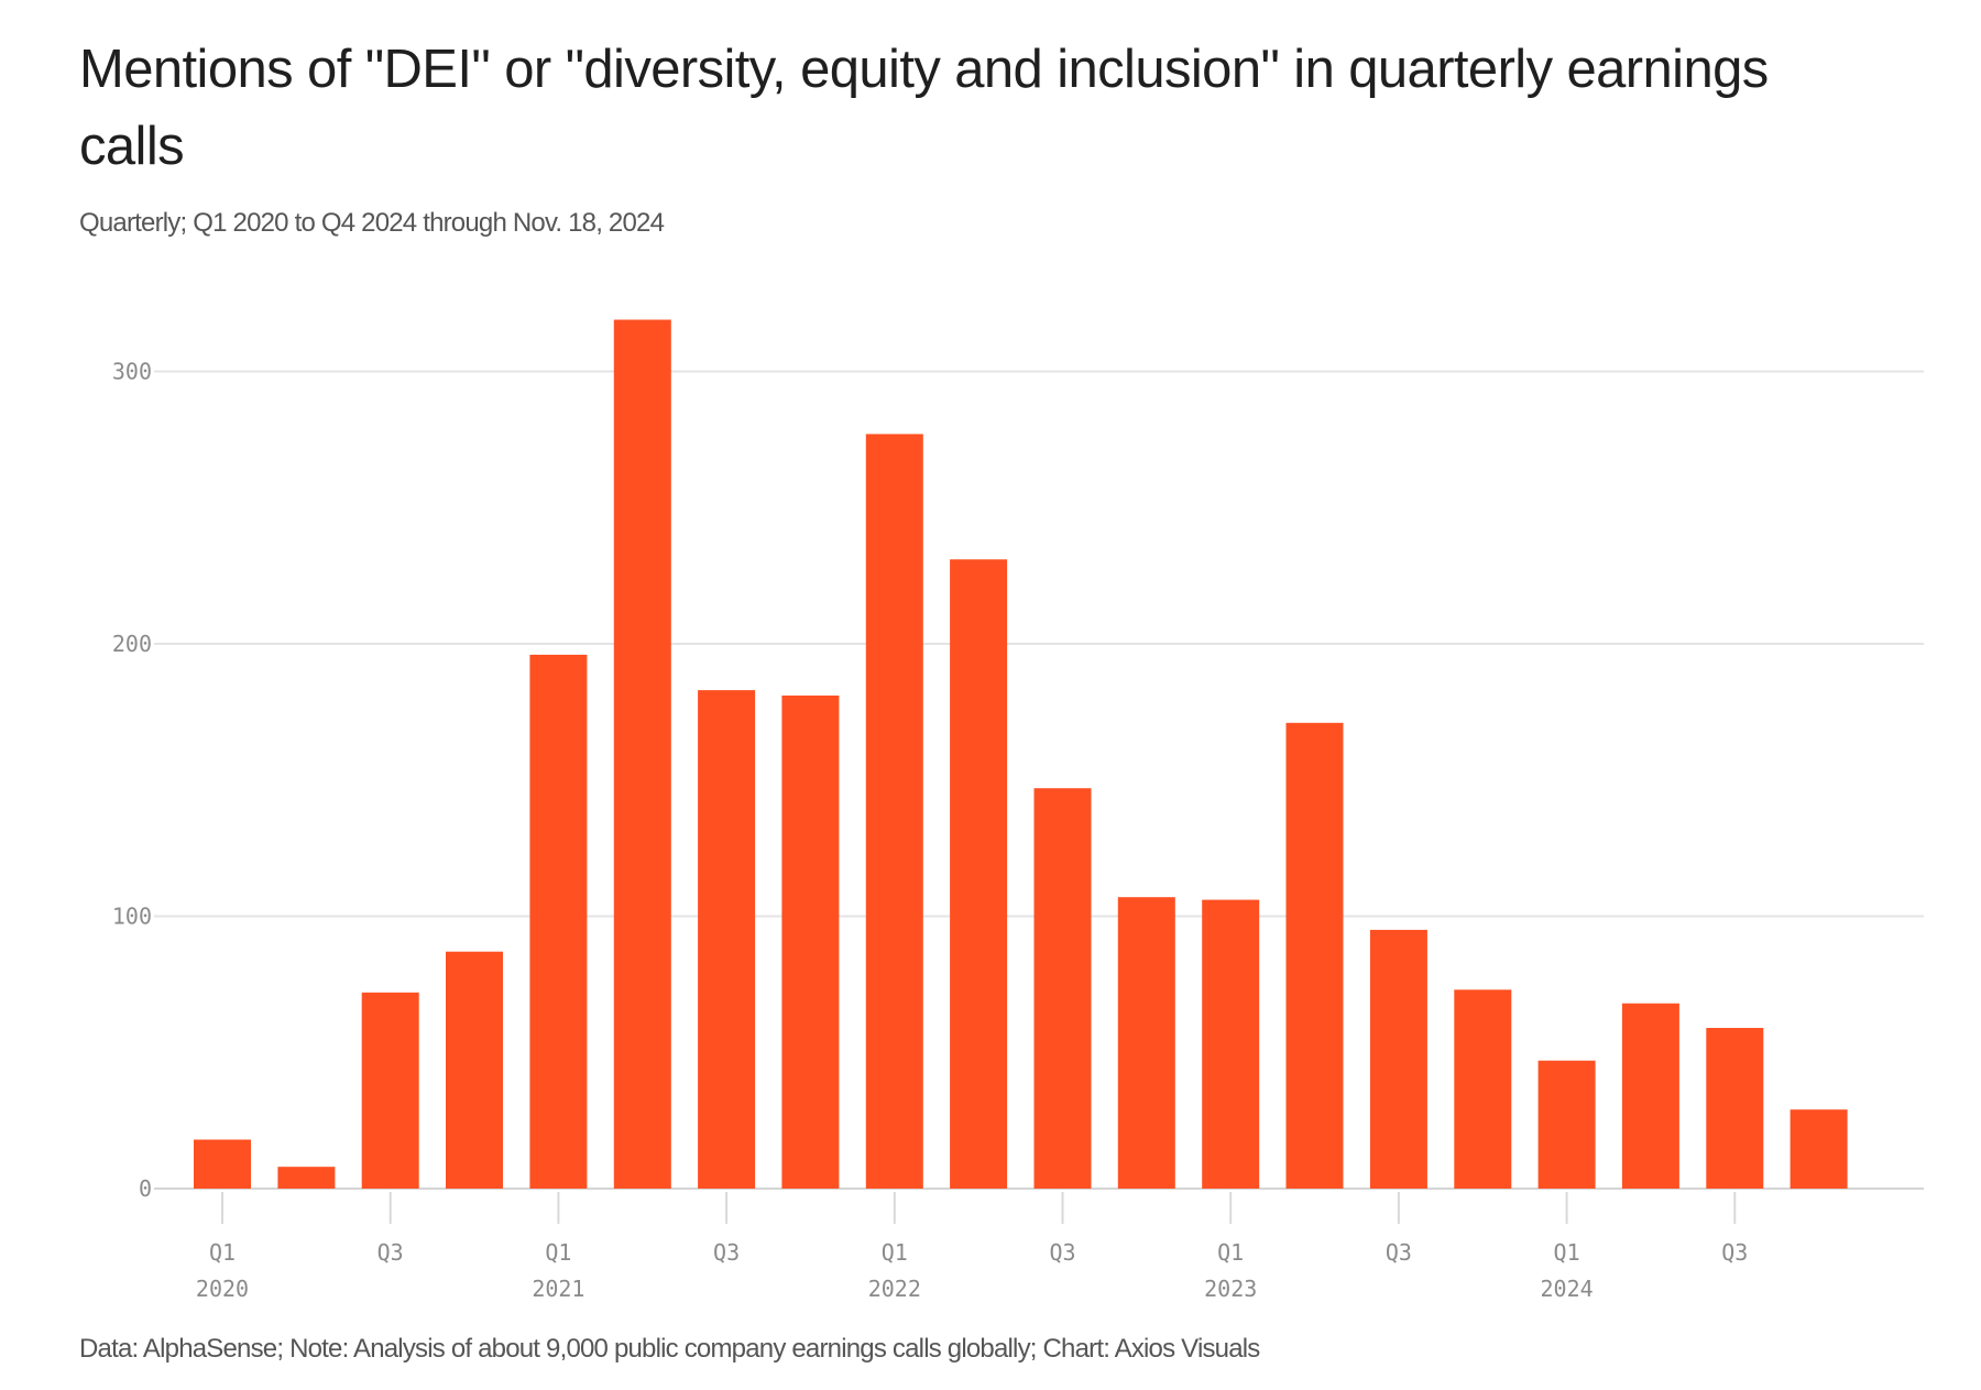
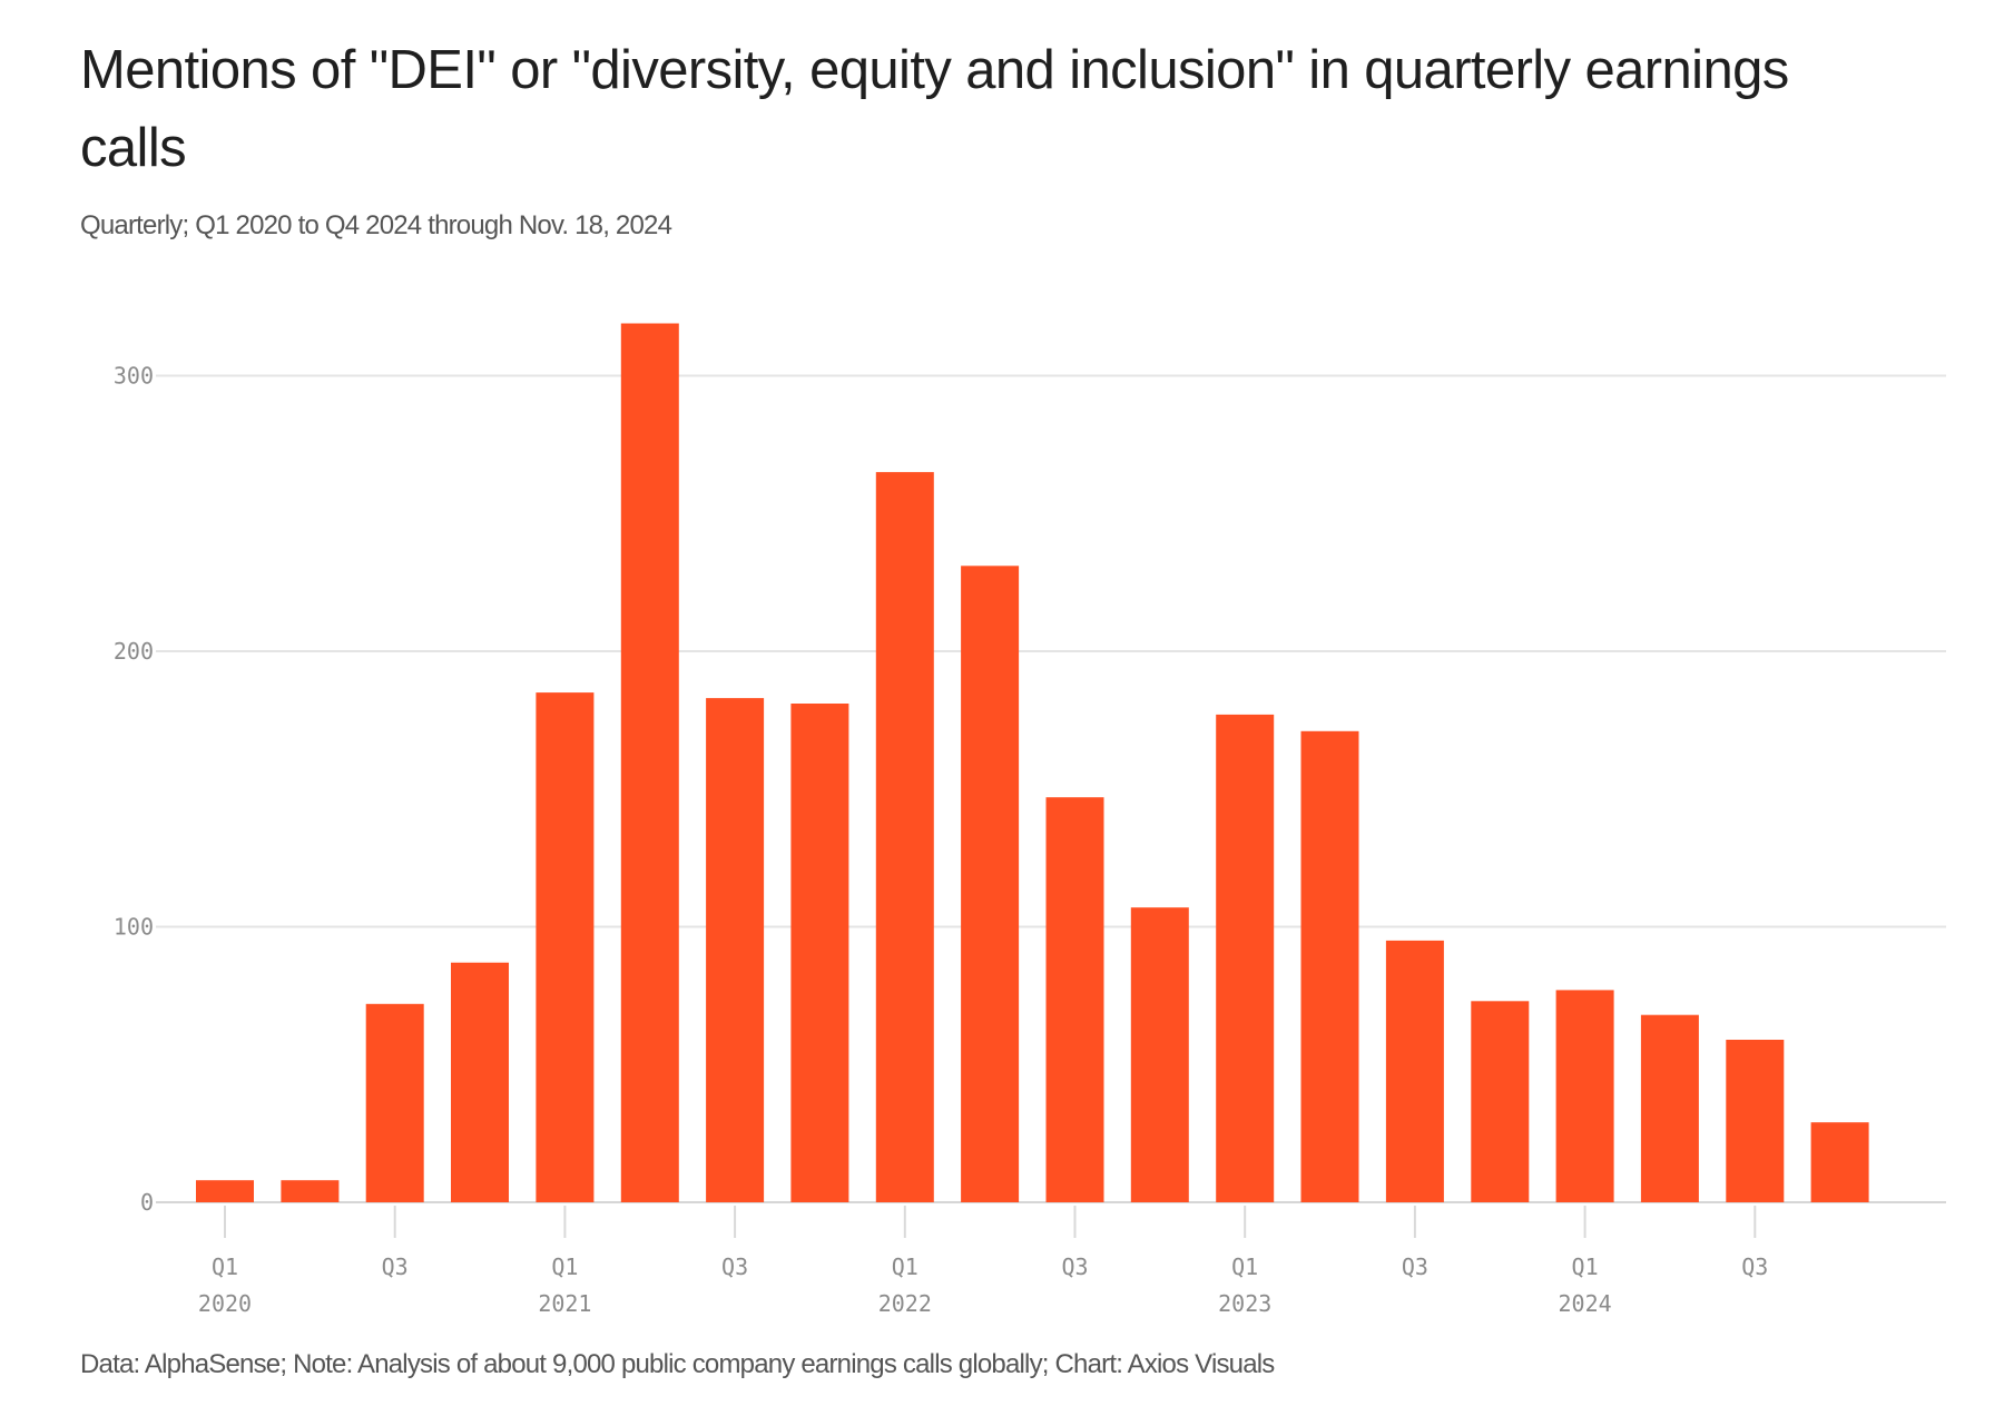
Q1 2020: 18 -> 8
Q1 2021: 196 -> 185
Q1 2022: 277 -> 265
Q1 2023: 106 -> 177
Q1 2024: 47 -> 77
